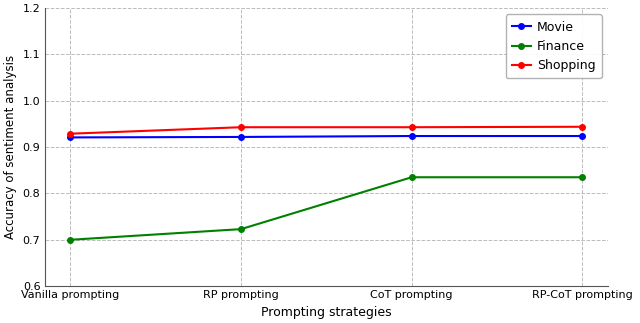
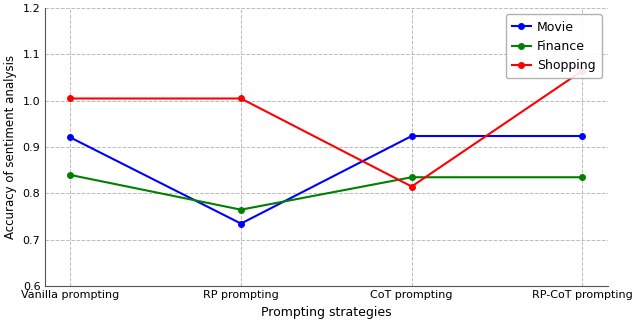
Finance/Vanilla prompting: 0.700 -> 0.840
Shopping/Vanilla prompting: 0.929 -> 1.005
Movie/RP prompting: 0.922 -> 0.735
Finance/RP prompting: 0.723 -> 0.765
Shopping/RP prompting: 0.943 -> 1.005
Shopping/CoT prompting: 0.943 -> 0.815
Shopping/RP-CoT prompting: 0.944 -> 1.065
